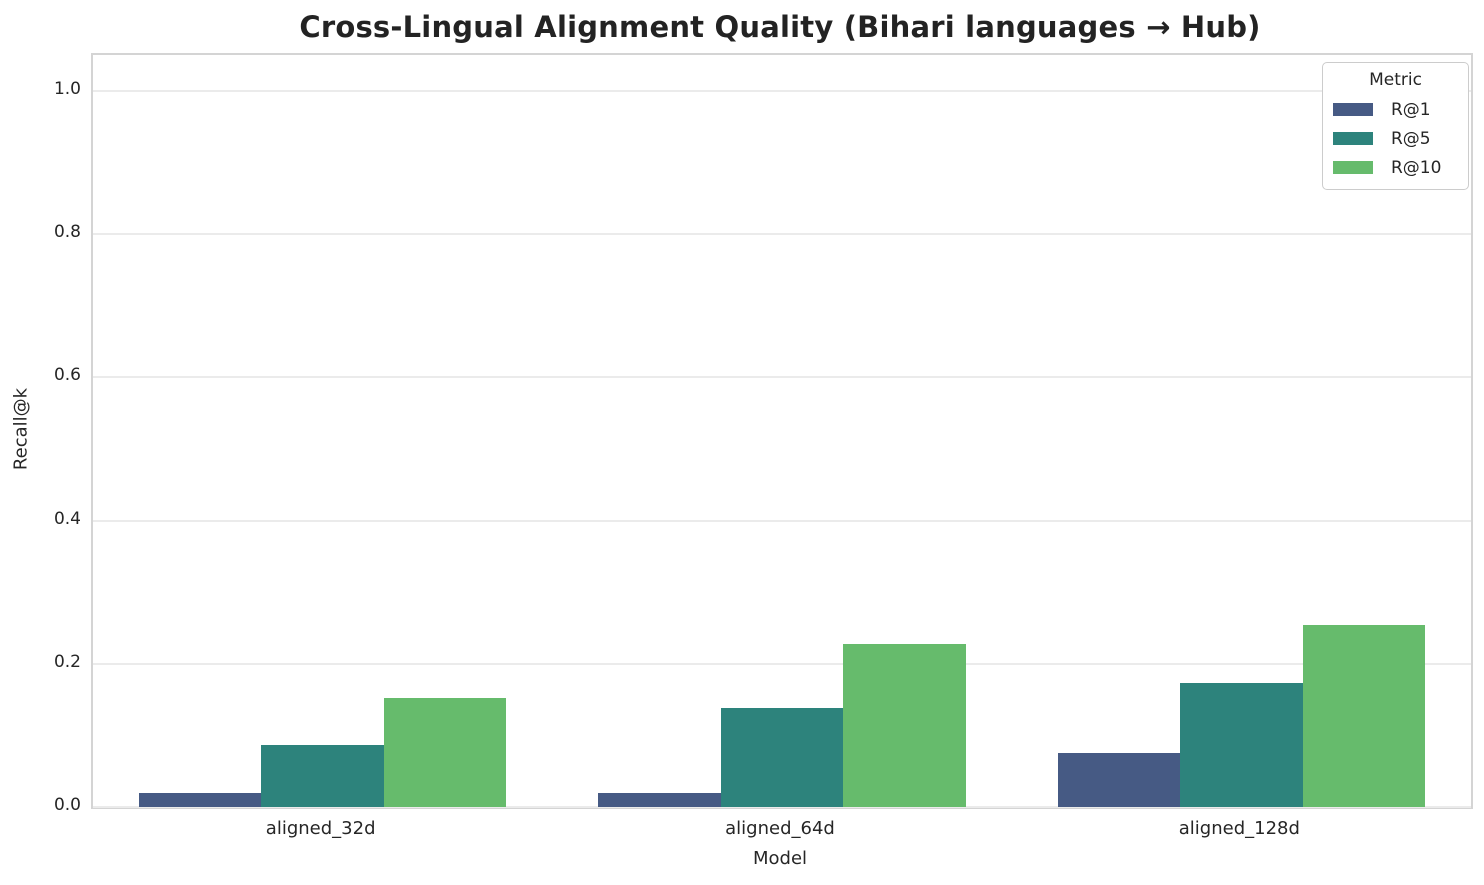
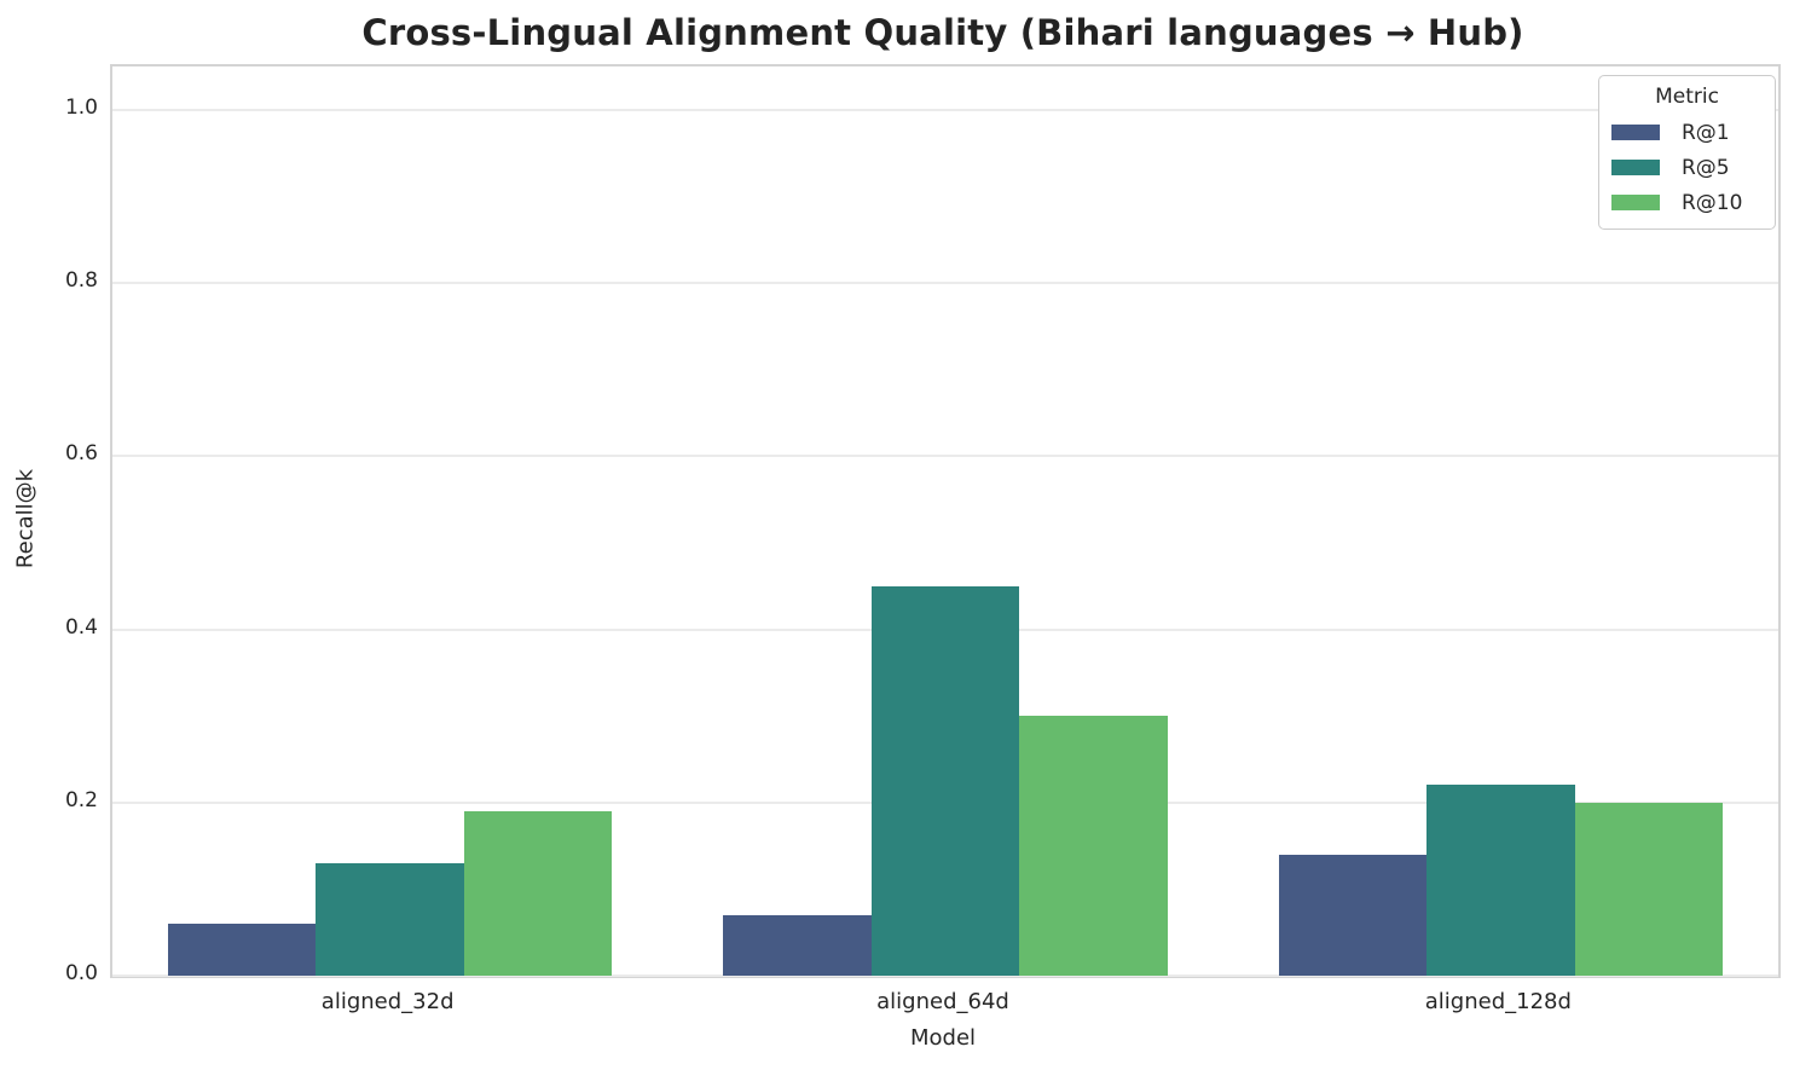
R@1/aligned_32d: 0.02 -> 0.06
R@5/aligned_32d: 0.09 -> 0.13
R@10/aligned_32d: 0.15 -> 0.19
R@1/aligned_64d: 0.02 -> 0.07
R@5/aligned_64d: 0.14 -> 0.45
R@10/aligned_64d: 0.23 -> 0.30
R@1/aligned_128d: 0.07 -> 0.14
R@5/aligned_128d: 0.17 -> 0.22
R@10/aligned_128d: 0.25 -> 0.20
